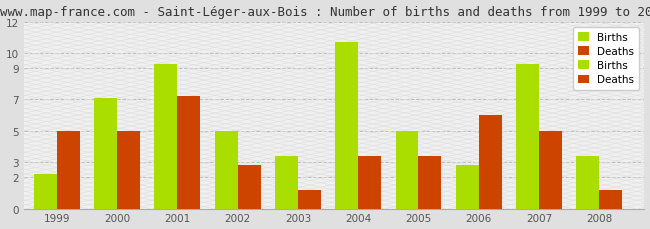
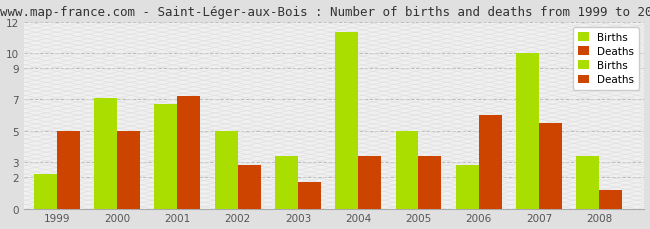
Births/2001: 9.3 -> 6.7
Deaths/2003: 1.2 -> 1.7
Births/2004: 10.7 -> 11.3
Births/2007: 9.3 -> 10.0
Deaths/2007: 5.0 -> 5.5
